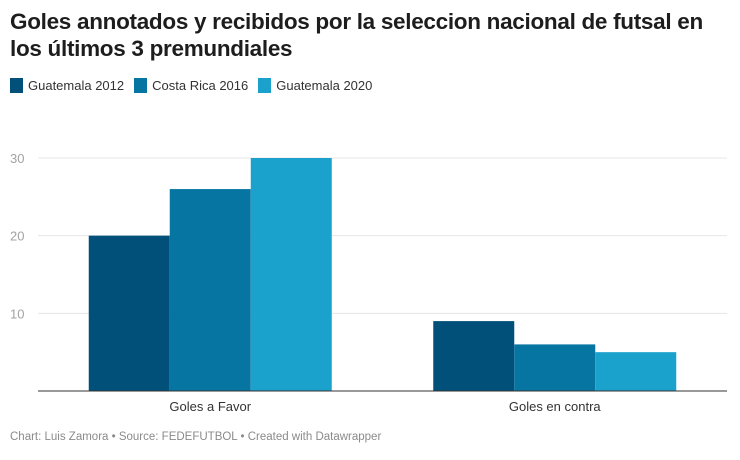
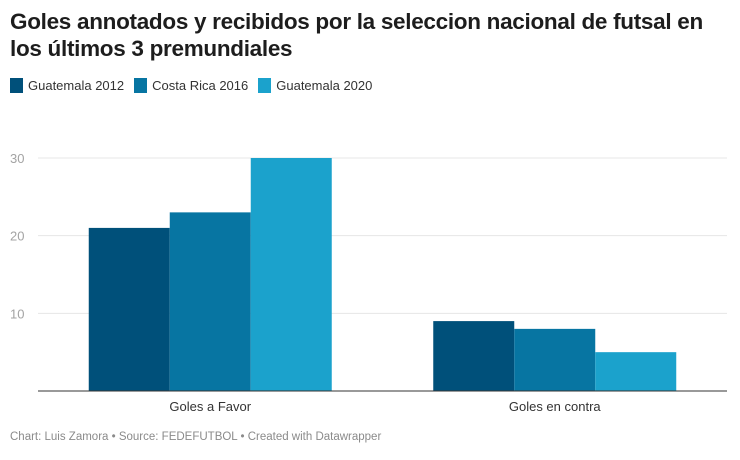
Guatemala 2012/Goles a Favor: 20 -> 21
Costa Rica 2016/Goles a Favor: 26 -> 23
Costa Rica 2016/Goles en contra: 6 -> 8
